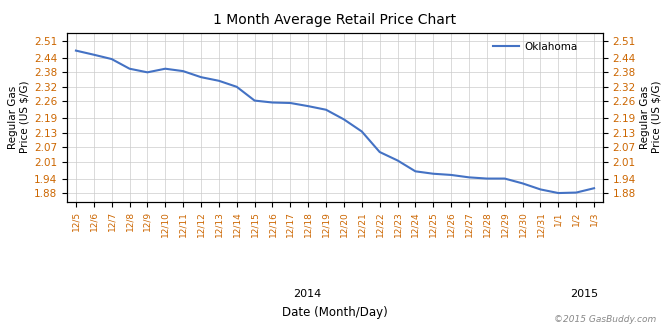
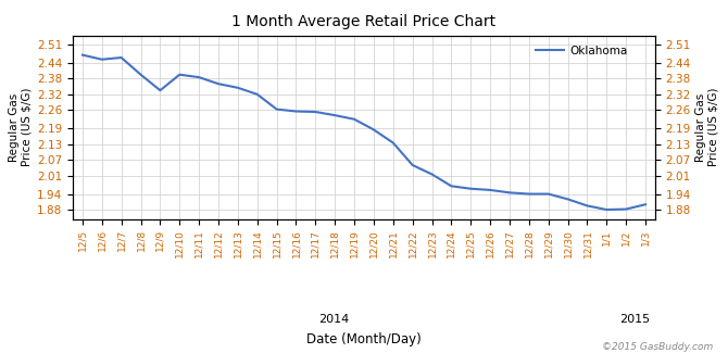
12/7: 2.435 -> 2.460
12/9: 2.380 -> 2.335
